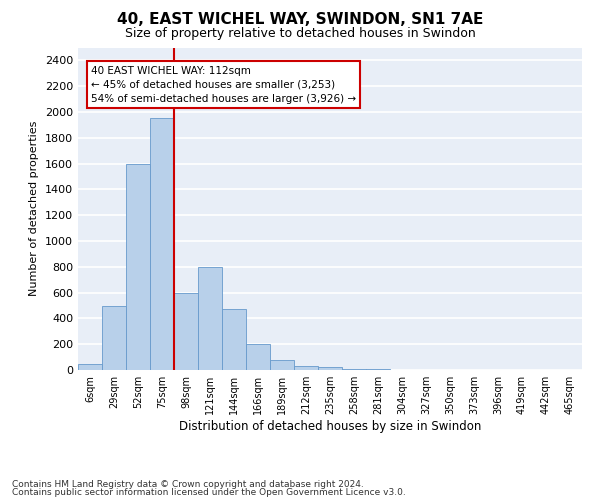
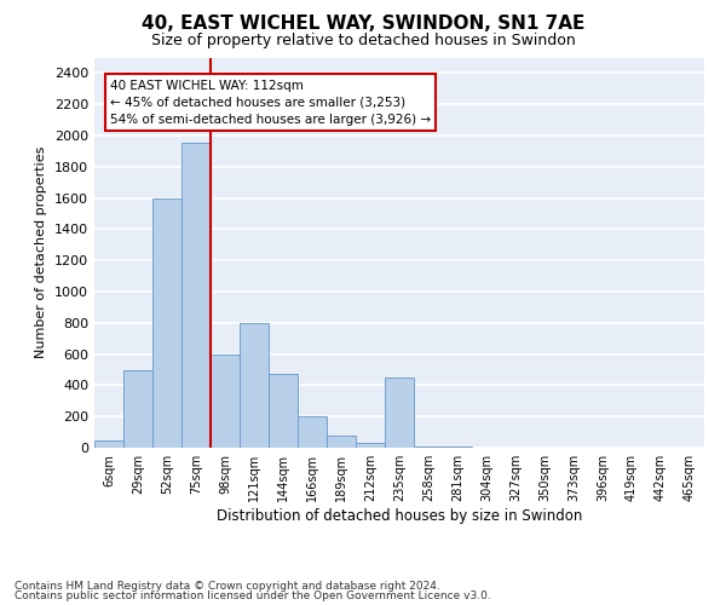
235sqm: 20 -> 450
